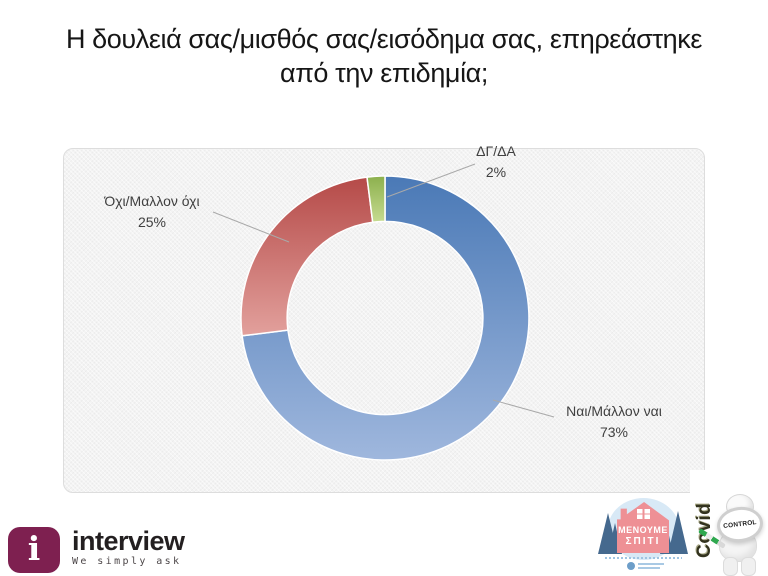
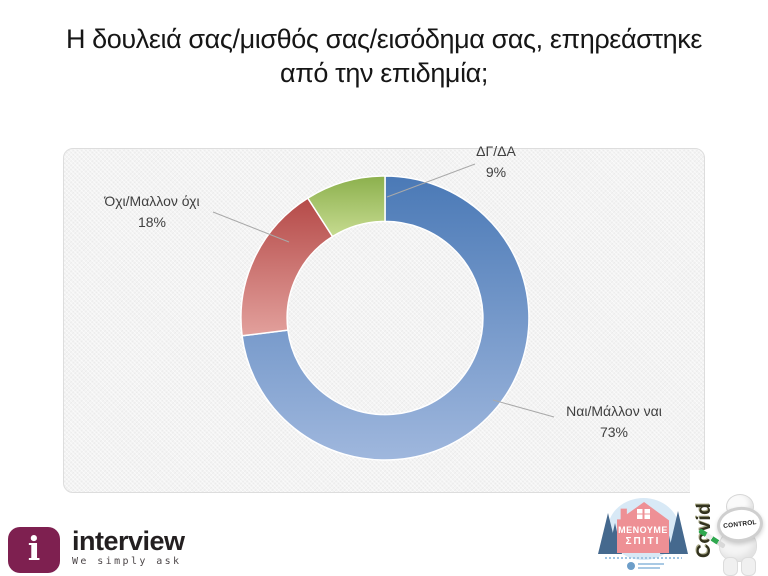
Όχι/Μαλλον όχι: 25% -> 18%
ΔΓ/ΔΑ: 2% -> 9%
